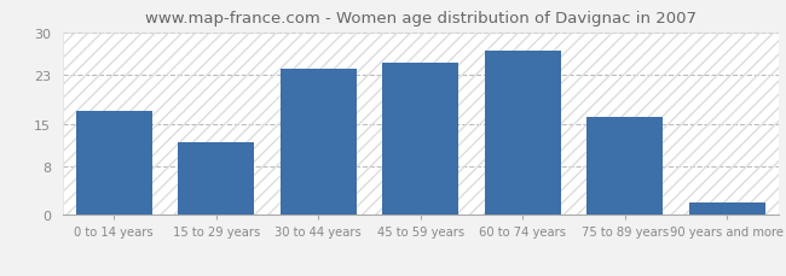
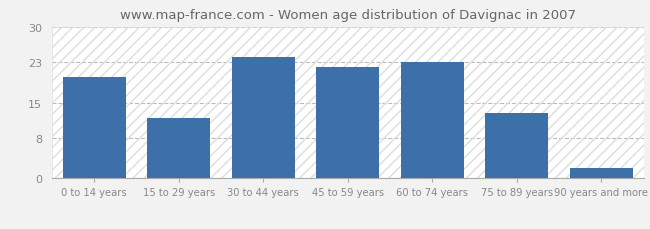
0 to 14 years: 17 -> 20
45 to 59 years: 25 -> 22
60 to 74 years: 27 -> 23
75 to 89 years: 16 -> 13
